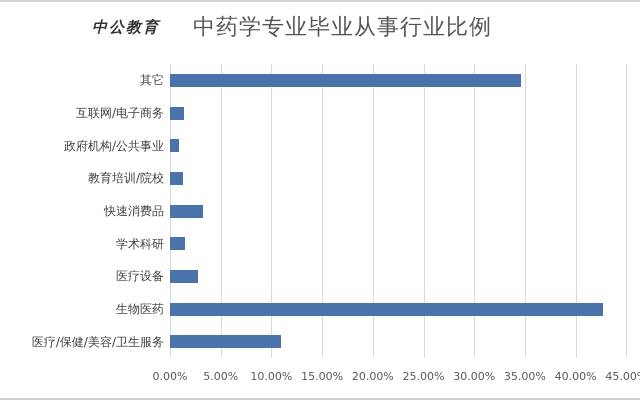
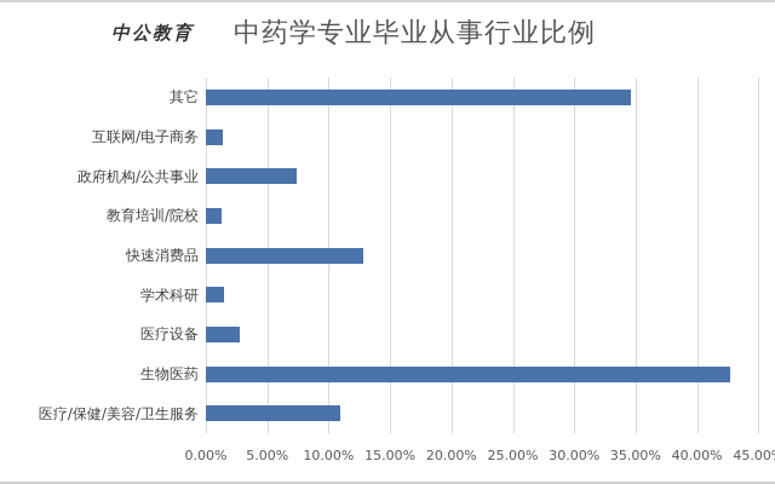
政府机构/公共事业: 0.9% -> 7.4%
快速消费品: 3.3% -> 12.8%
